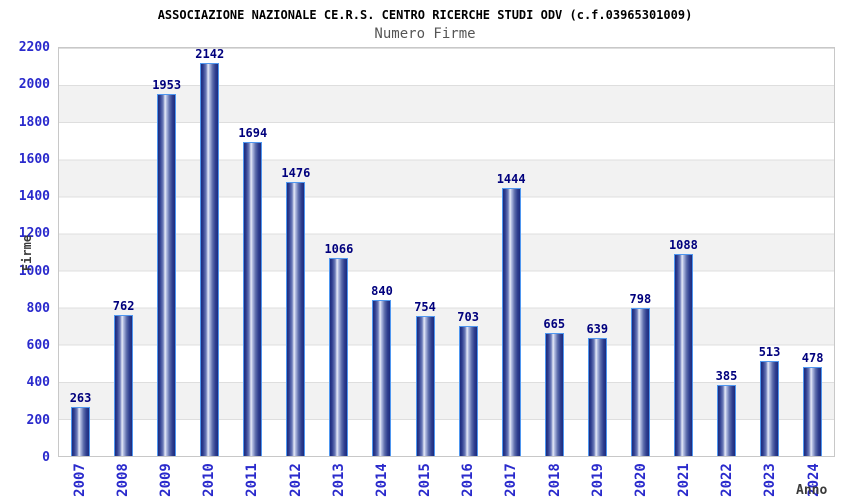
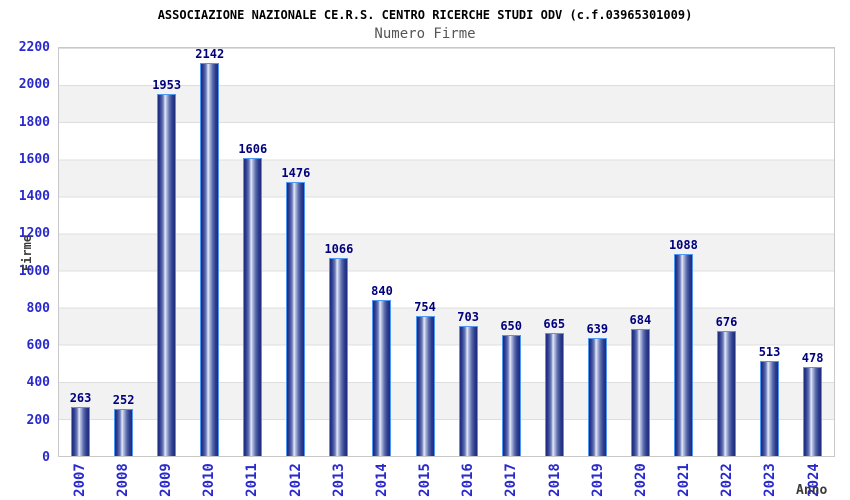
2008: 762 -> 252
2011: 1694 -> 1606
2017: 1444 -> 650
2020: 798 -> 684
2022: 385 -> 676
